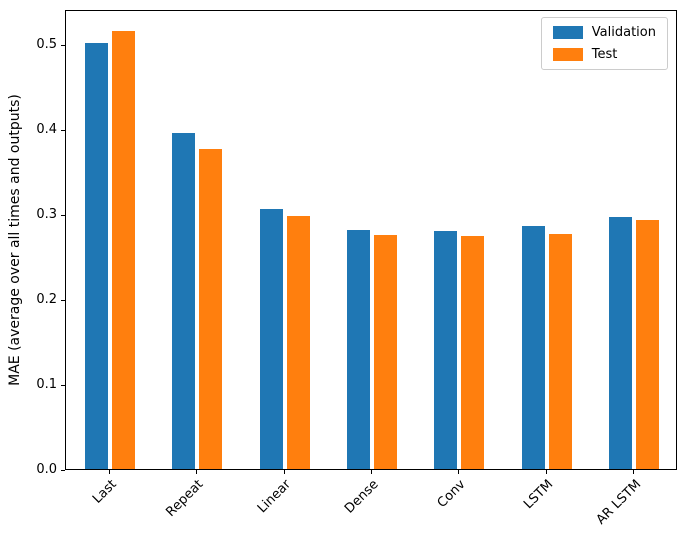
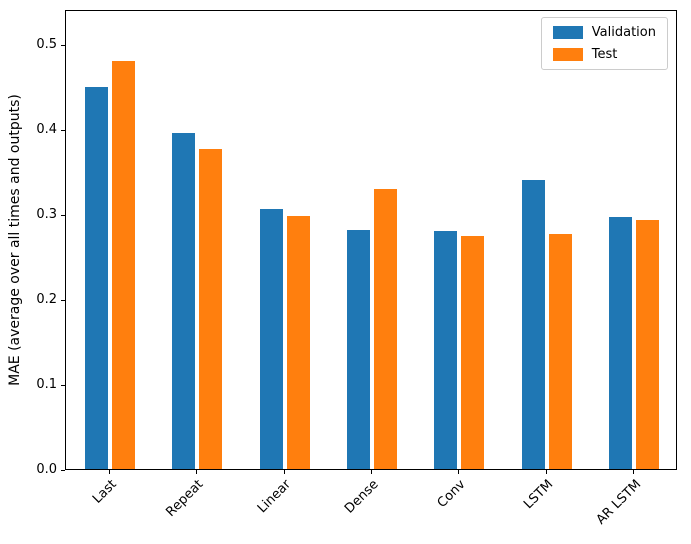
Validation/Last: 0.50 -> 0.45
Test/Last: 0.52 -> 0.48
Test/Dense: 0.28 -> 0.33
Validation/LSTM: 0.29 -> 0.34
